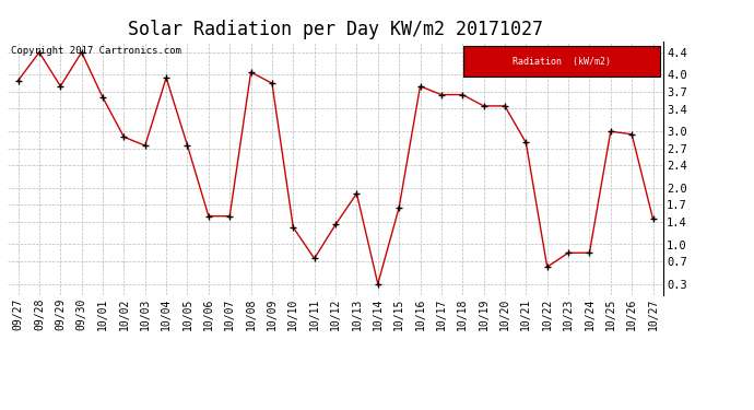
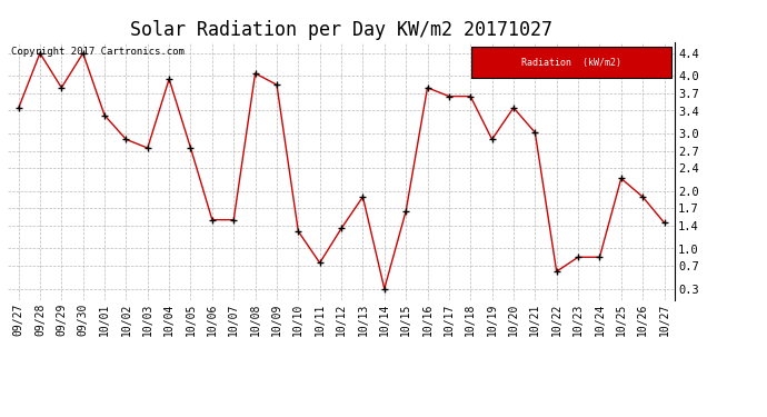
09/27: 3.90 -> 3.44
10/01: 3.60 -> 3.32
10/19: 3.45 -> 2.90
10/21: 2.80 -> 3.02
10/25: 3.00 -> 2.22
10/26: 2.95 -> 1.90
